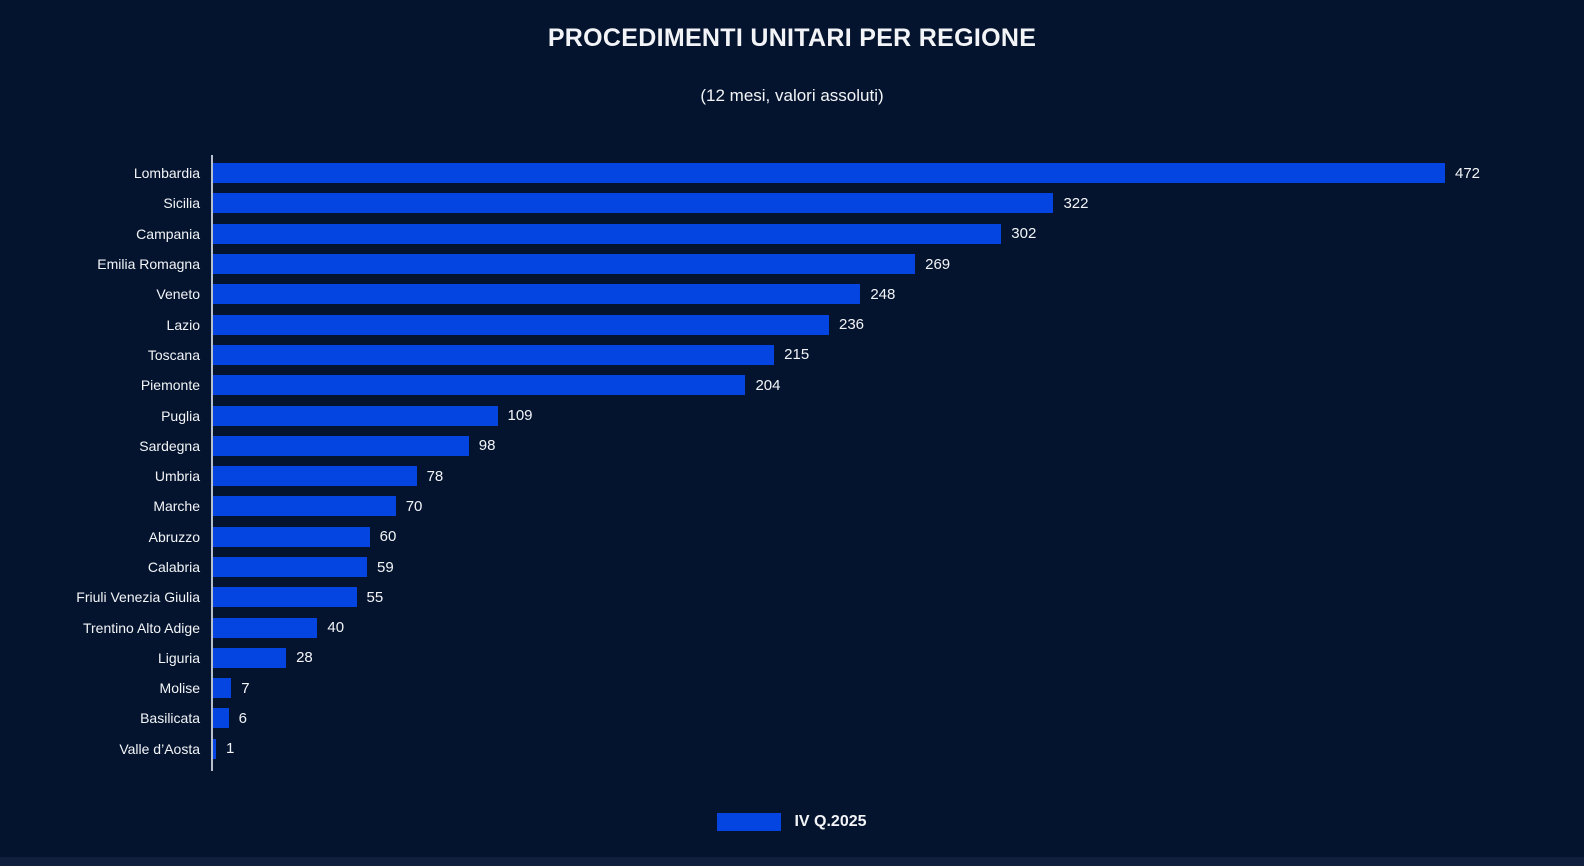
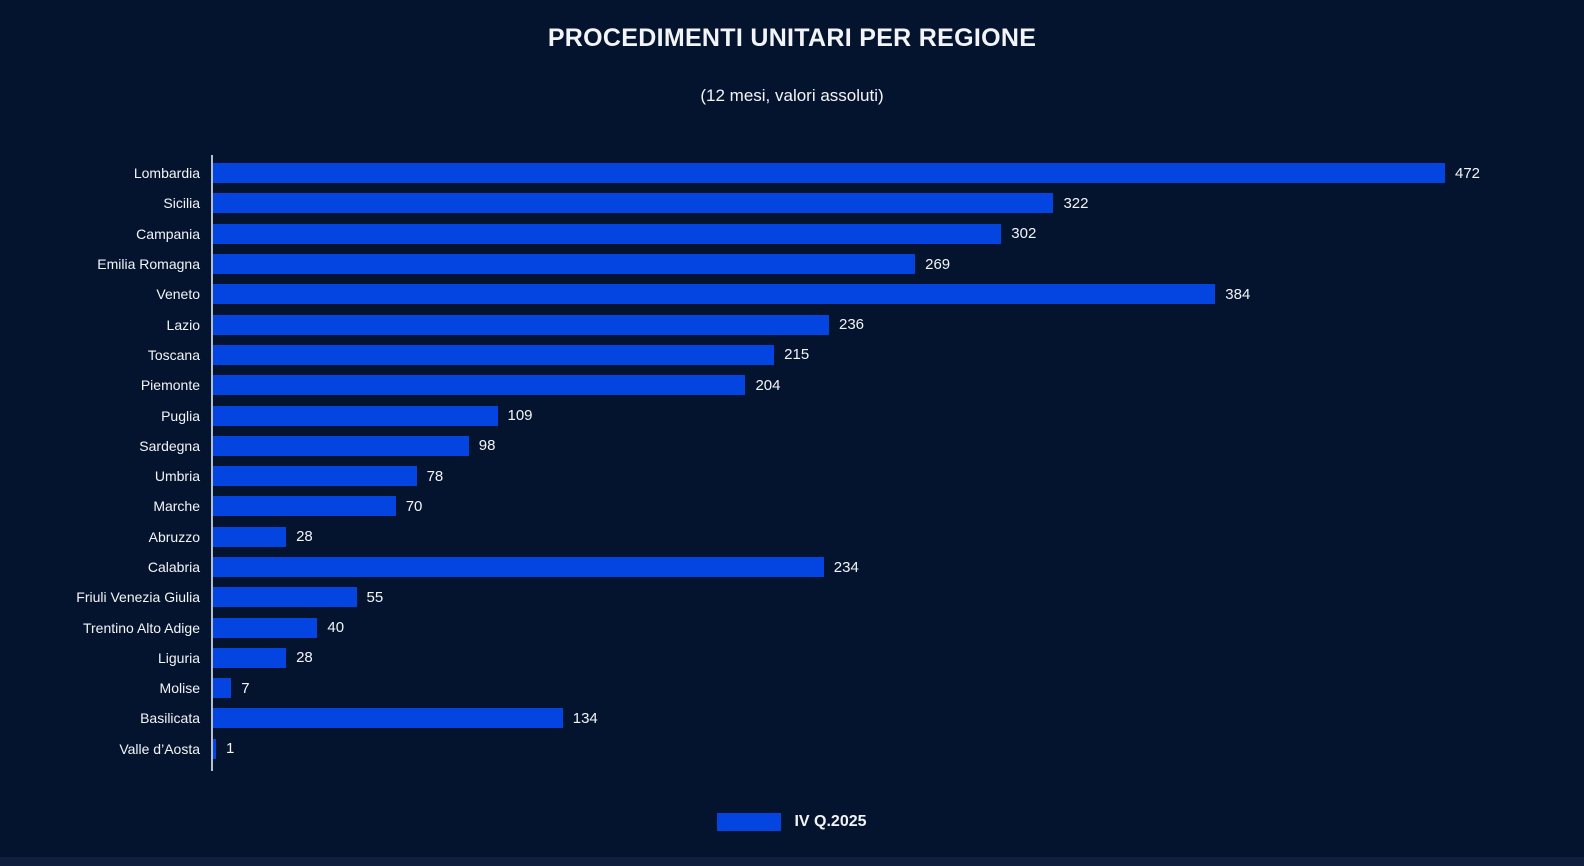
Veneto: 248 -> 384
Abruzzo: 60 -> 28
Calabria: 59 -> 234
Basilicata: 6 -> 134
